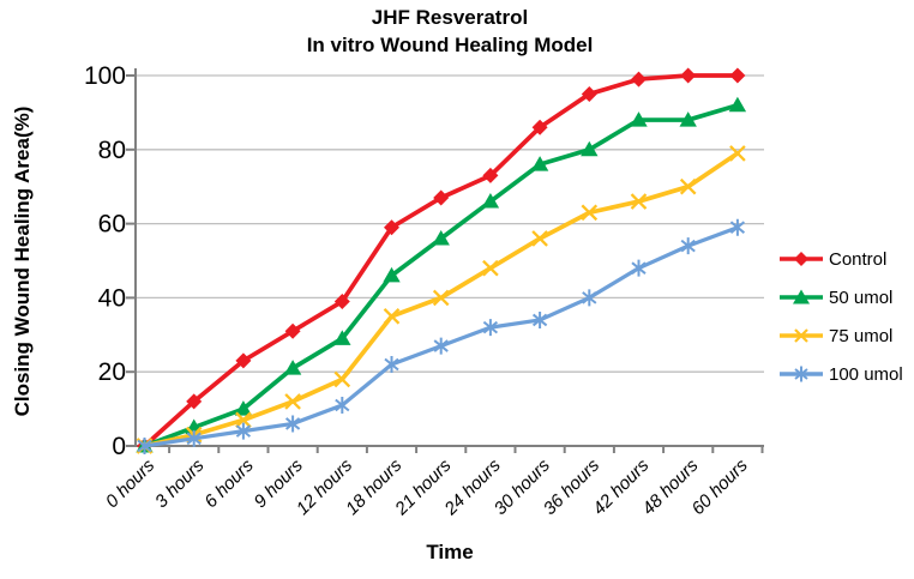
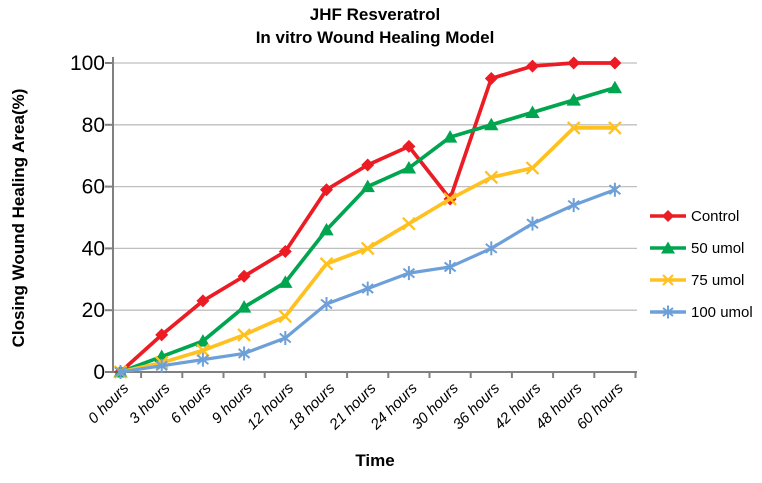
50 umol/21 hours: 56 -> 60
Control/30 hours: 86 -> 56
50 umol/42 hours: 88 -> 84
75 umol/48 hours: 70 -> 79
